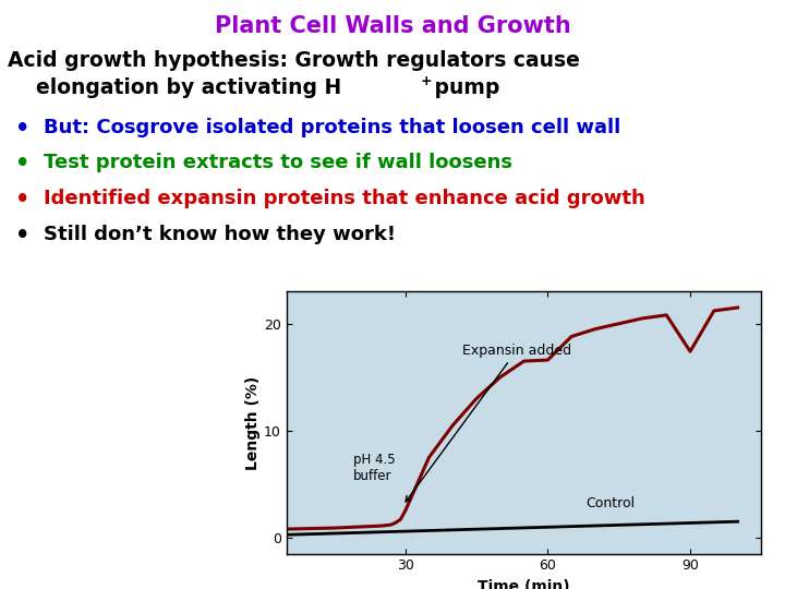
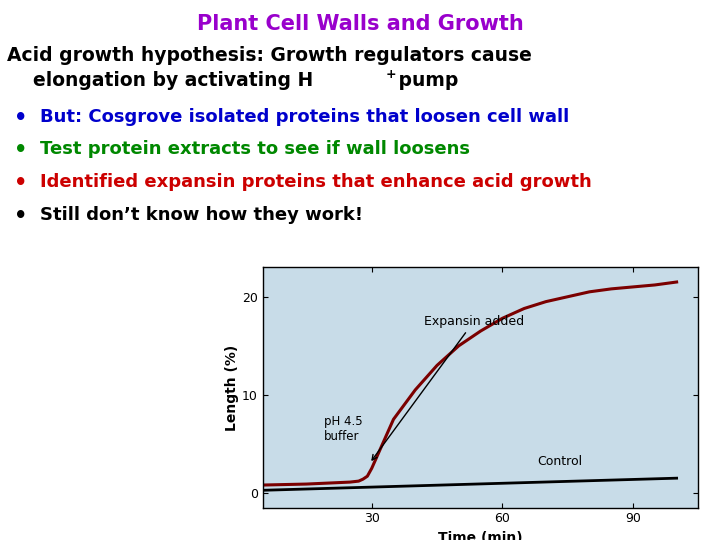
60: 16.6 -> 17.8
90: 17.4 -> 21.0
